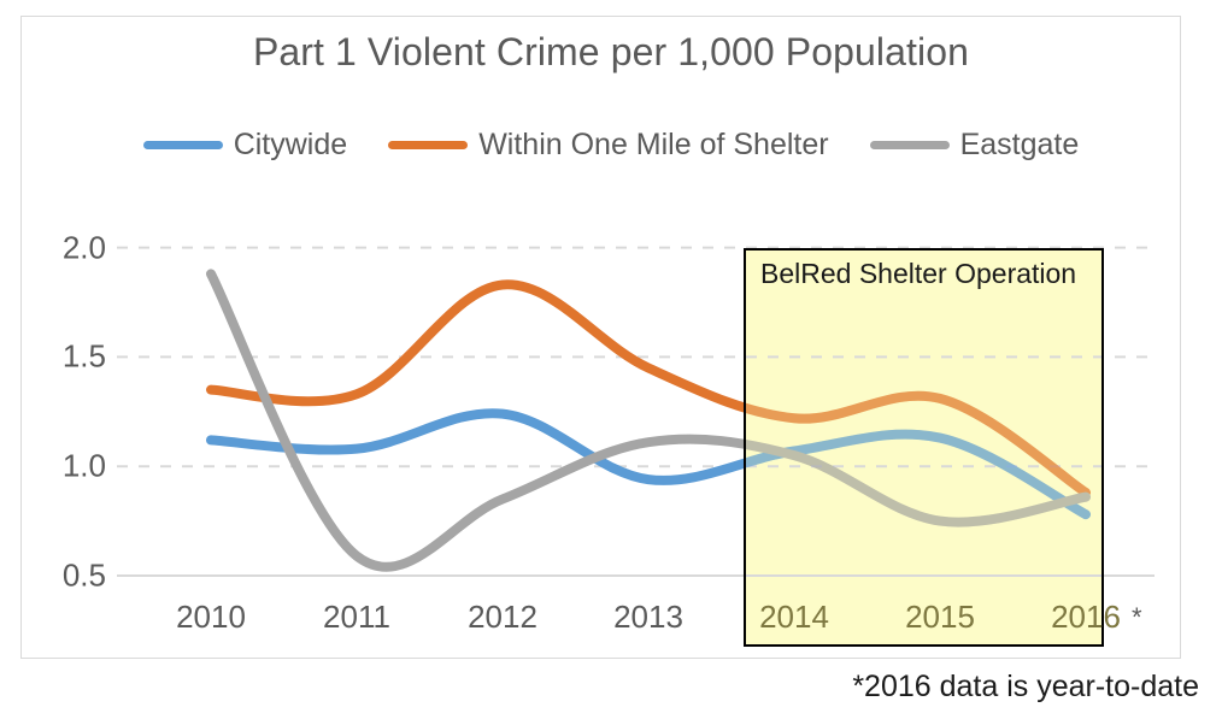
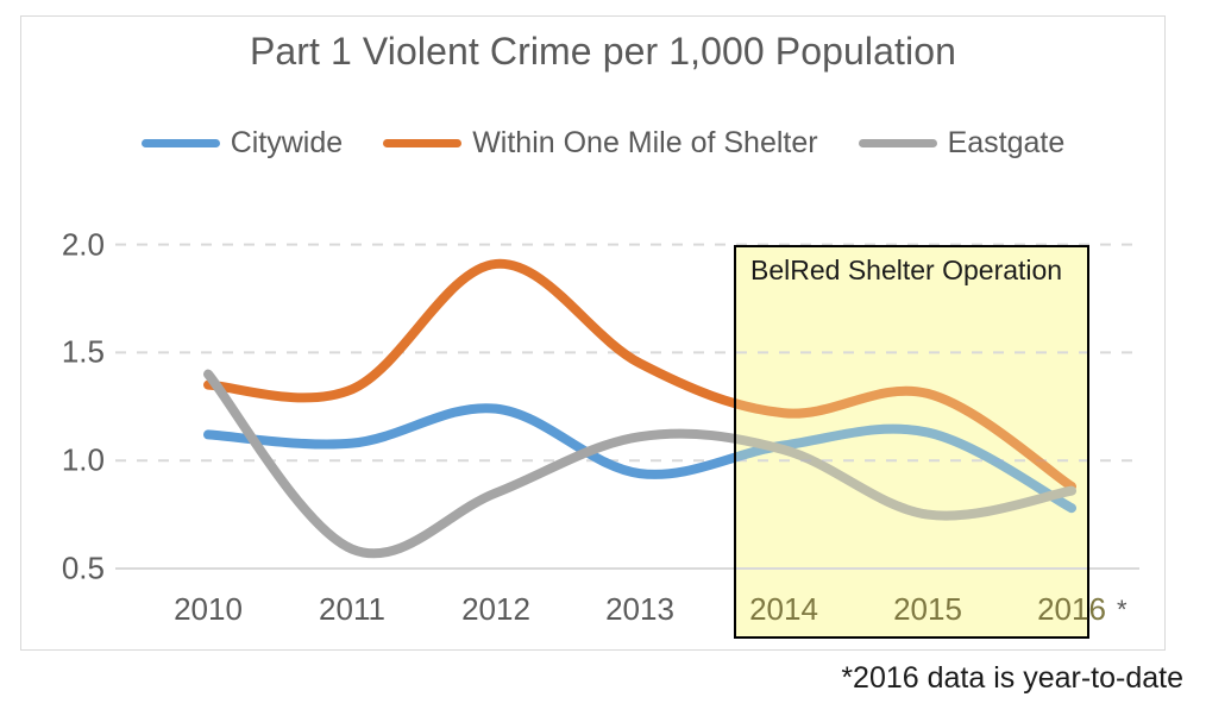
Eastgate/2010: 1.88 -> 1.40
Within One Mile of Shelter/2012: 1.83 -> 1.91
